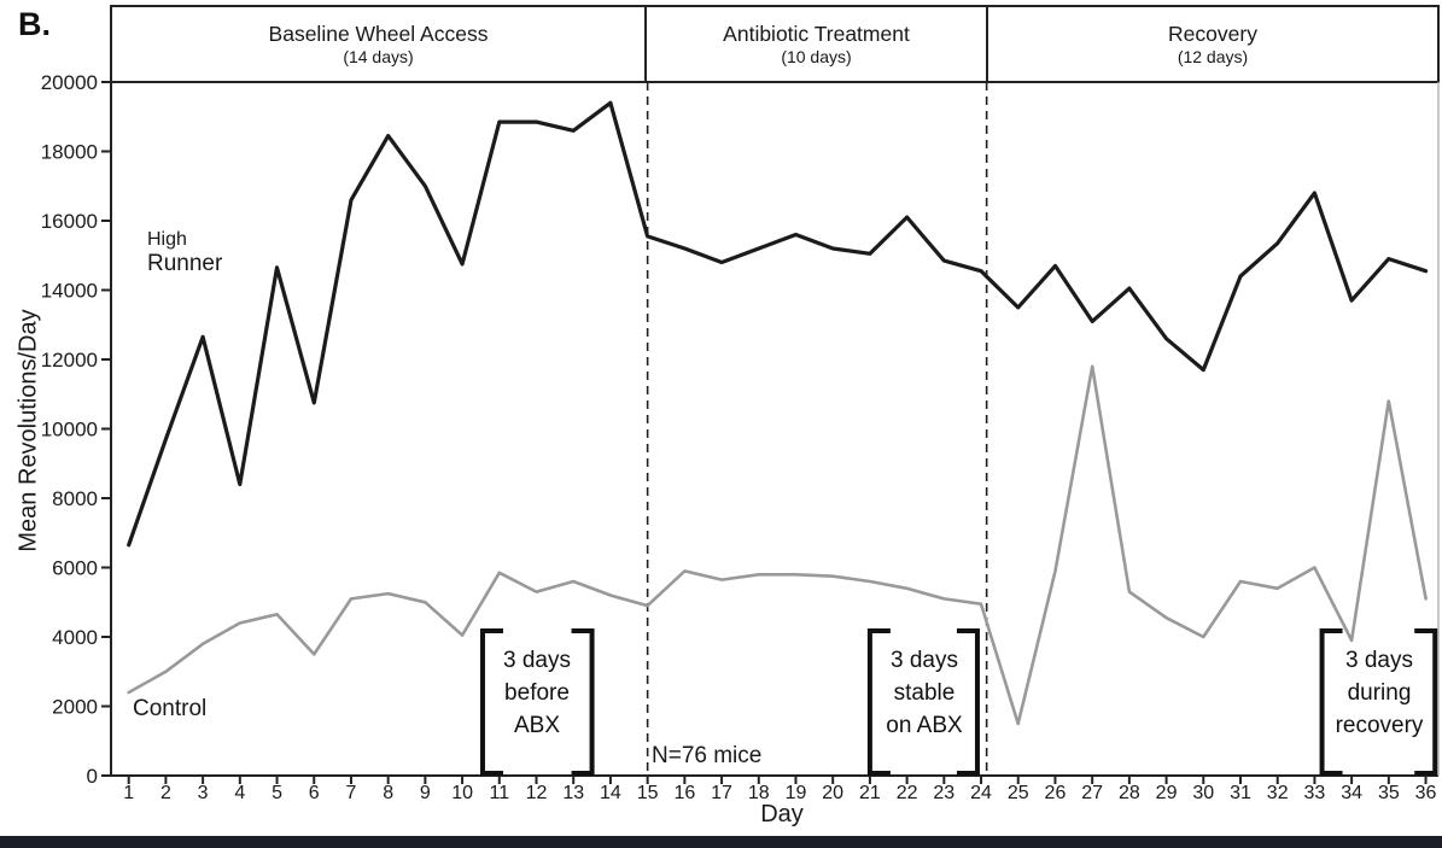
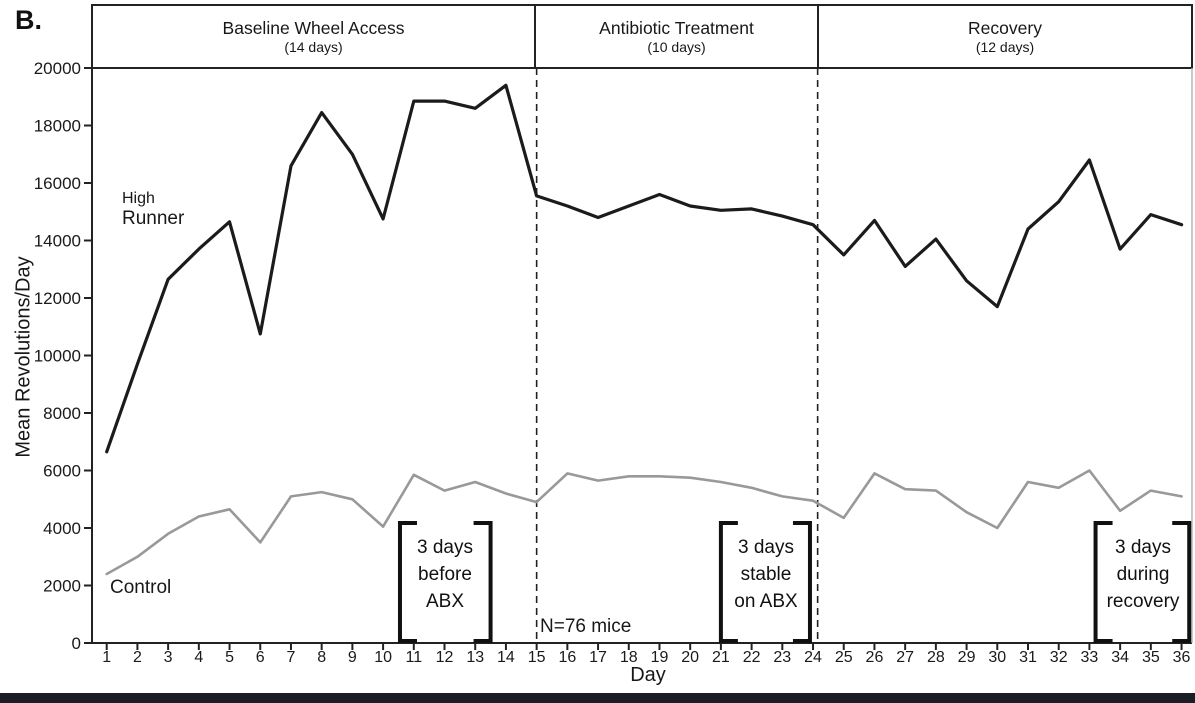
High Runner/4: 8400 -> 13700
High Runner/22: 16100 -> 15100
Control/25: 1500 -> 4400
Control/27: 11800 -> 5400
Control/34: 3900 -> 4600
Control/35: 10800 -> 5300
